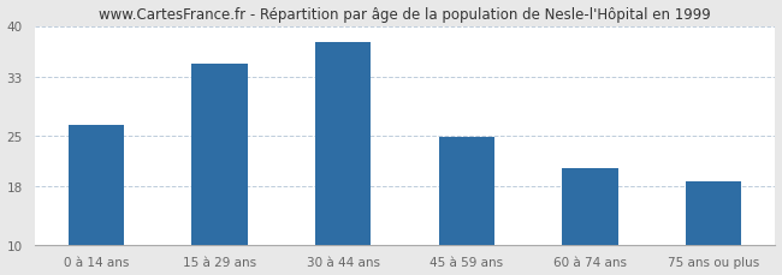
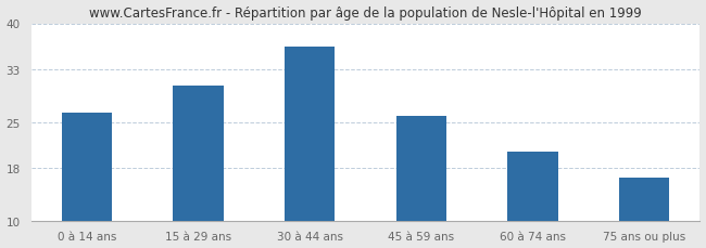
15 à 29 ans: 34.8 -> 30.5
30 à 44 ans: 37.8 -> 36.5
45 à 59 ans: 24.8 -> 26.0
75 ans ou plus: 18.6 -> 16.5
